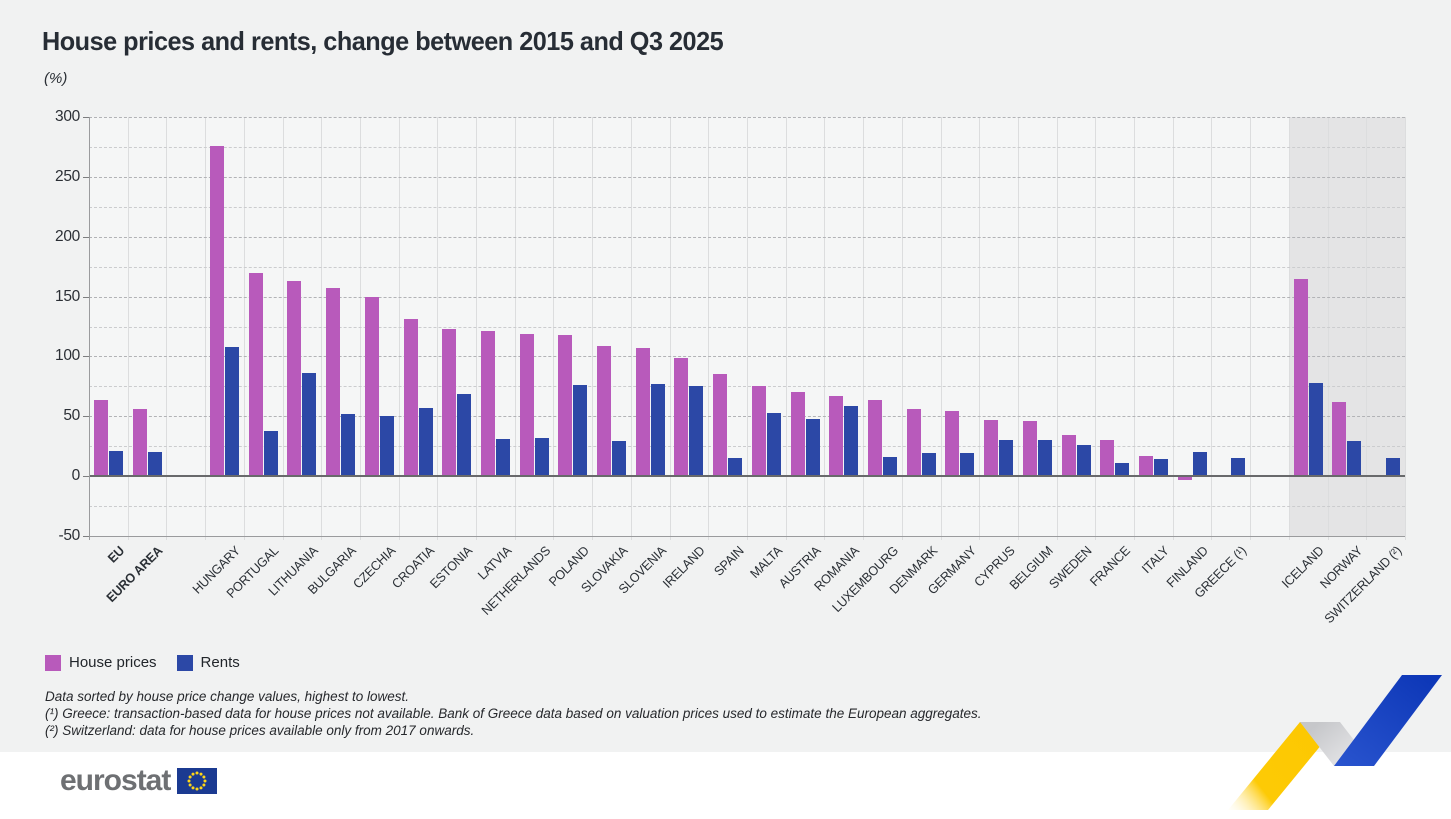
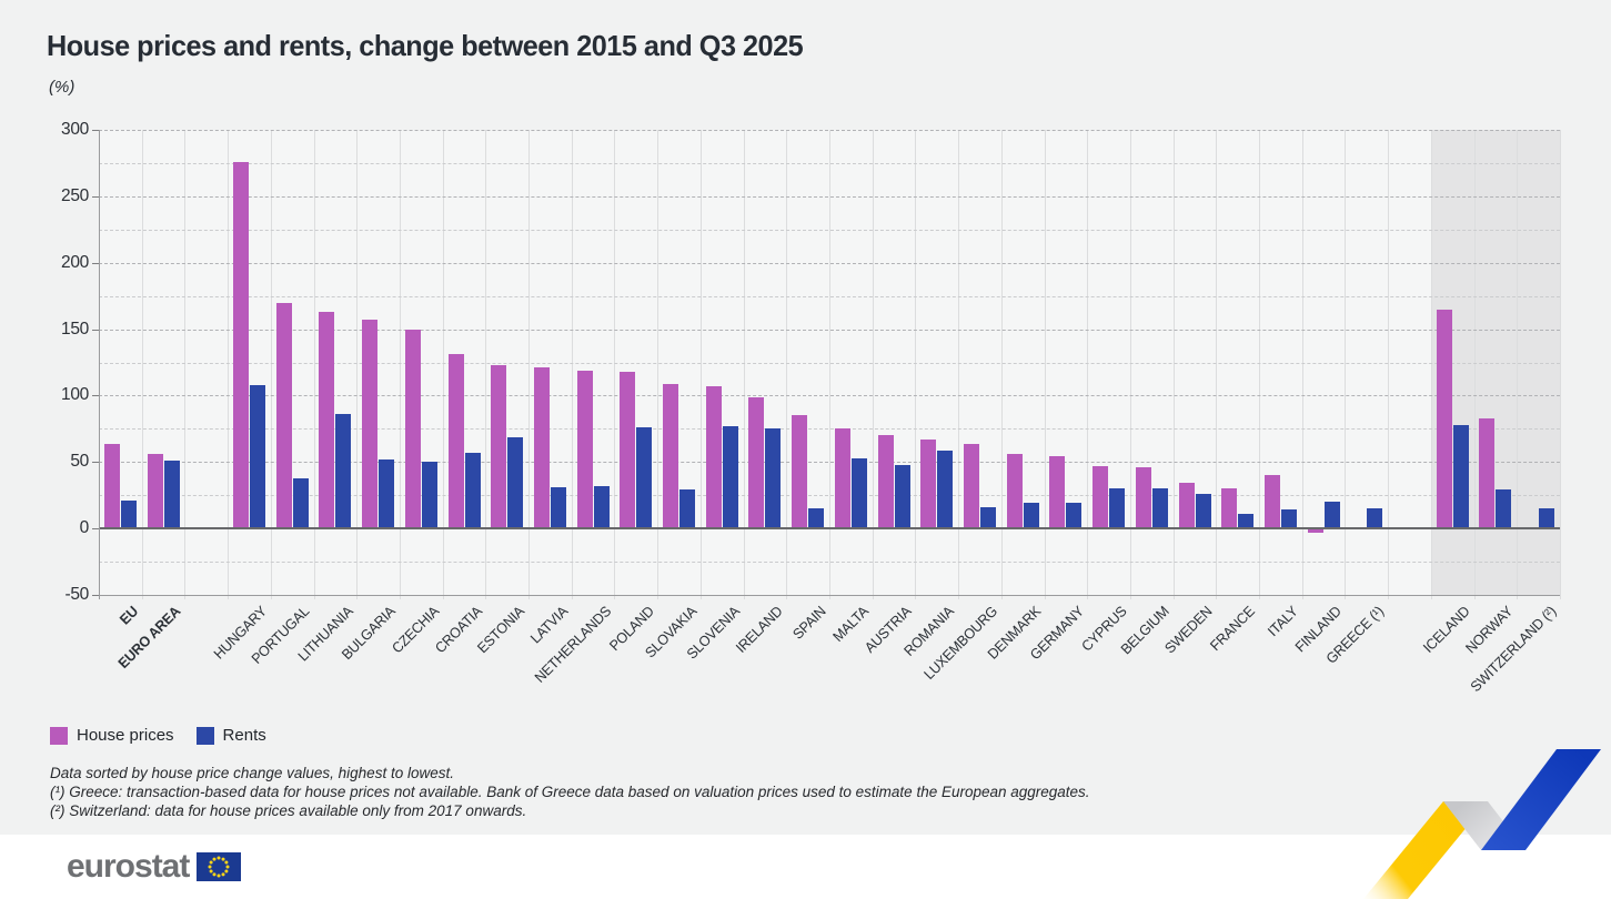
Rents/EURO AREA: 20 -> 51
House prices/ITALY: 17 -> 40
House prices/NORWAY: 62 -> 83
